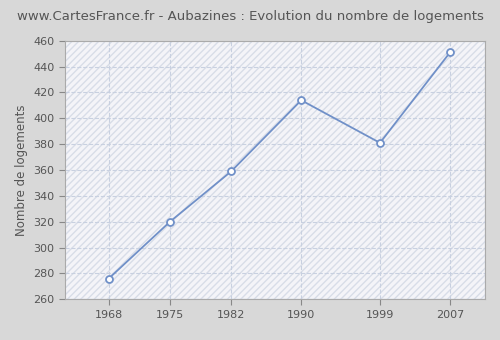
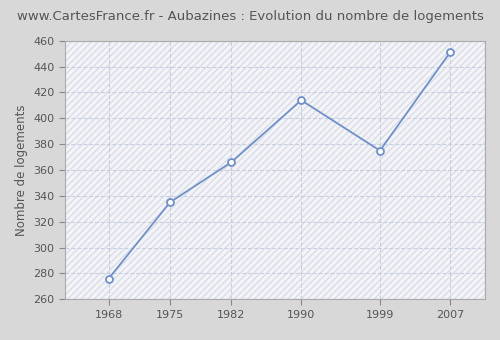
1975: 320 -> 335
1982: 359 -> 366
1999: 381 -> 375
